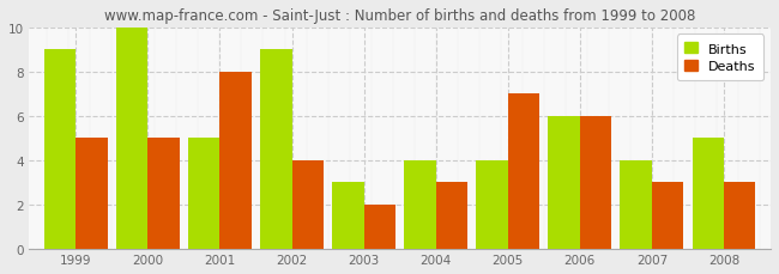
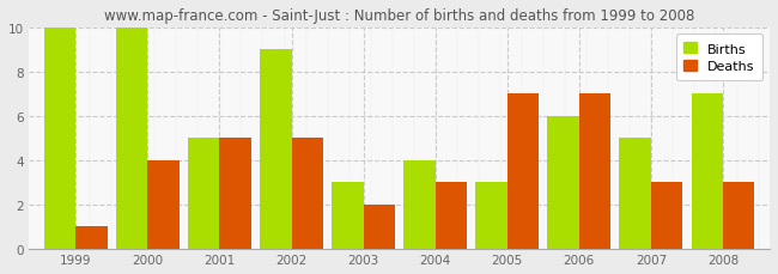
Births/1999: 9 -> 10
Deaths/1999: 5 -> 1
Deaths/2000: 5 -> 4
Deaths/2001: 8 -> 5
Deaths/2002: 4 -> 5
Births/2005: 4 -> 3
Deaths/2006: 6 -> 7
Births/2007: 4 -> 5
Births/2008: 5 -> 7
